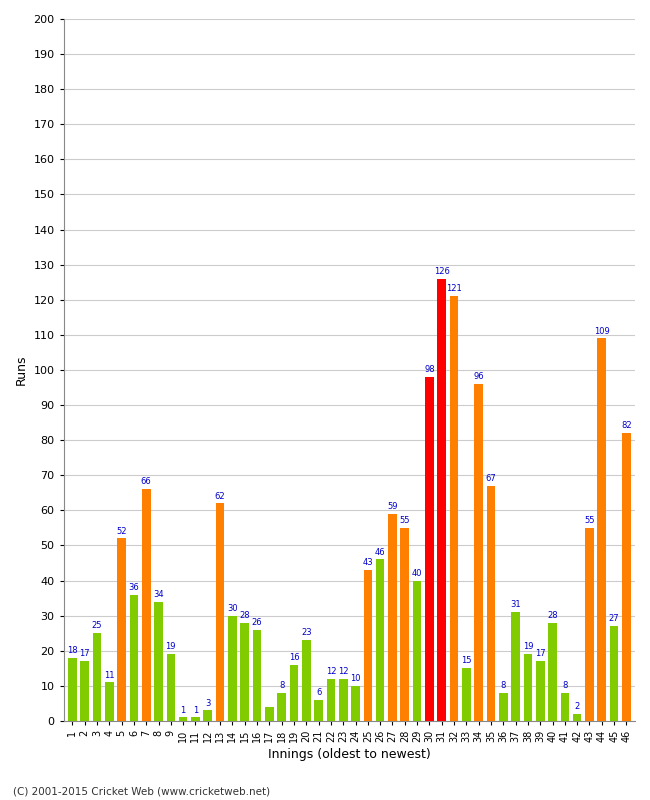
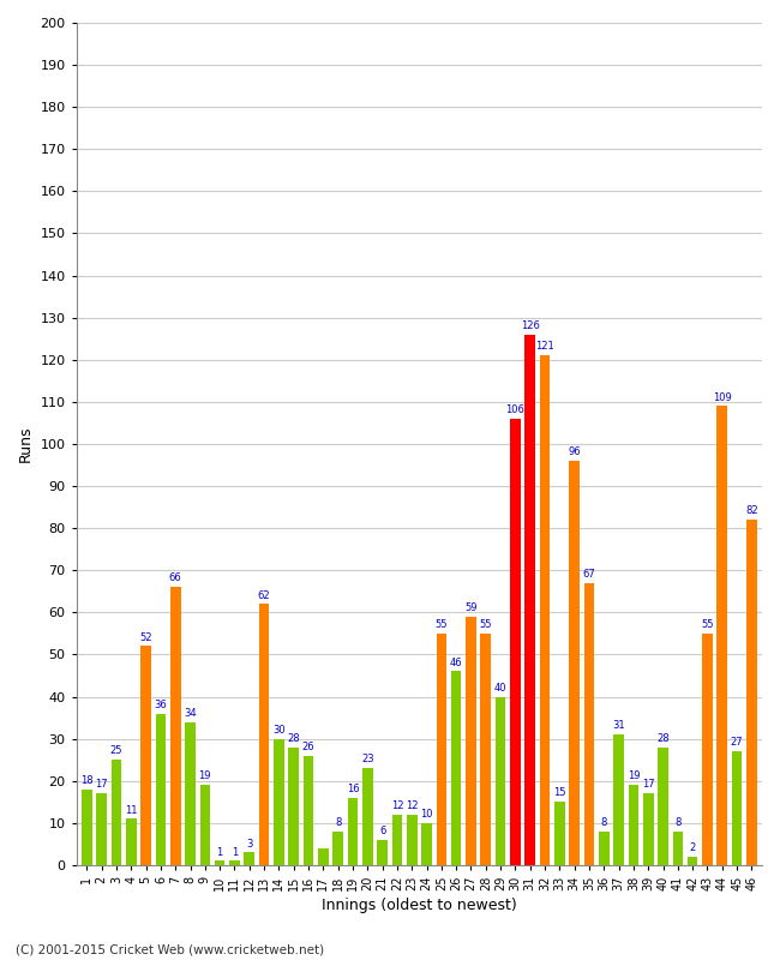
25: 43 -> 55
30: 98 -> 106
